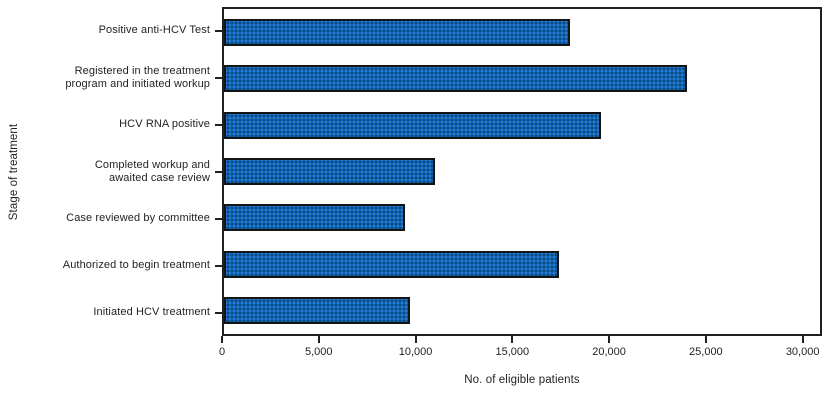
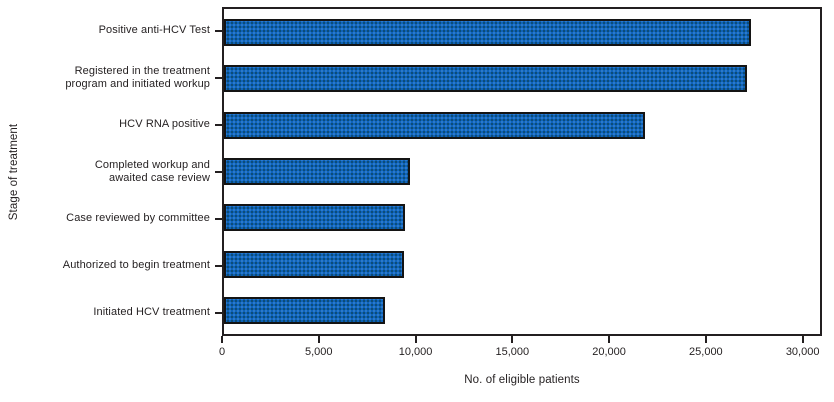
Positive anti-HCV Test: 18000 -> 27400
Registered in the treatment program and initiated workup: 24100 -> 27200
HCV RNA positive: 19600 -> 21900
Completed workup and awaited case review: 11000 -> 9700
Authorized to begin treatment: 17400 -> 9400
Initiated HCV treatment: 9700 -> 8400
